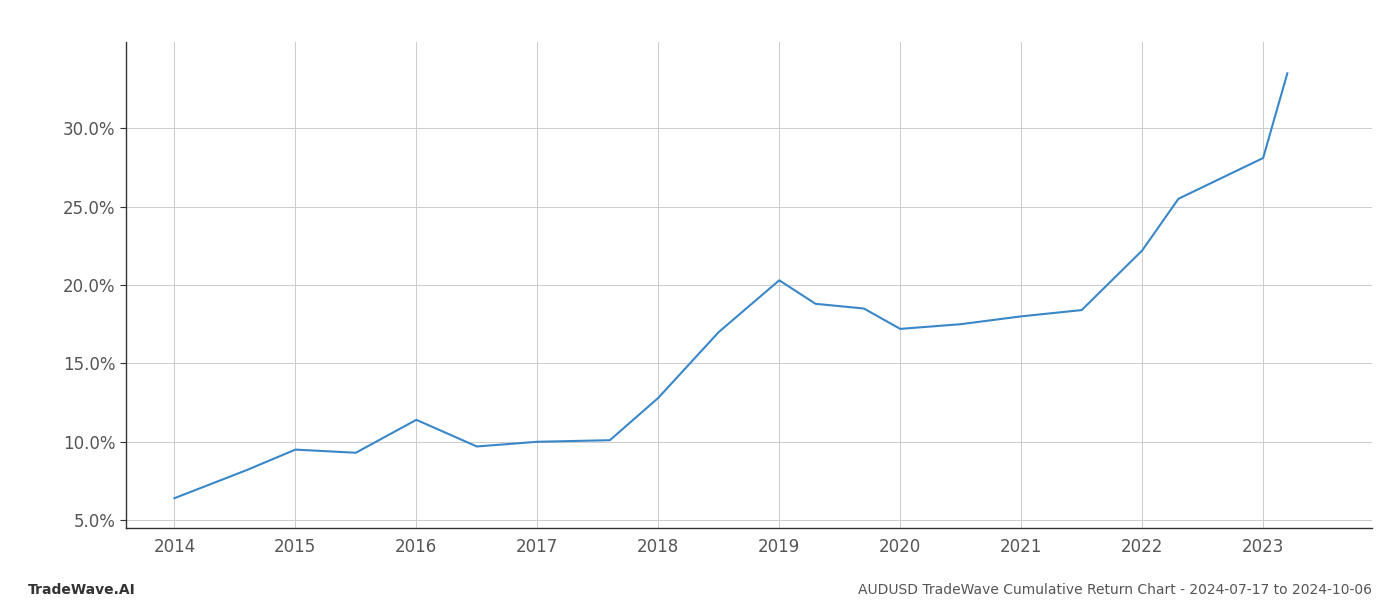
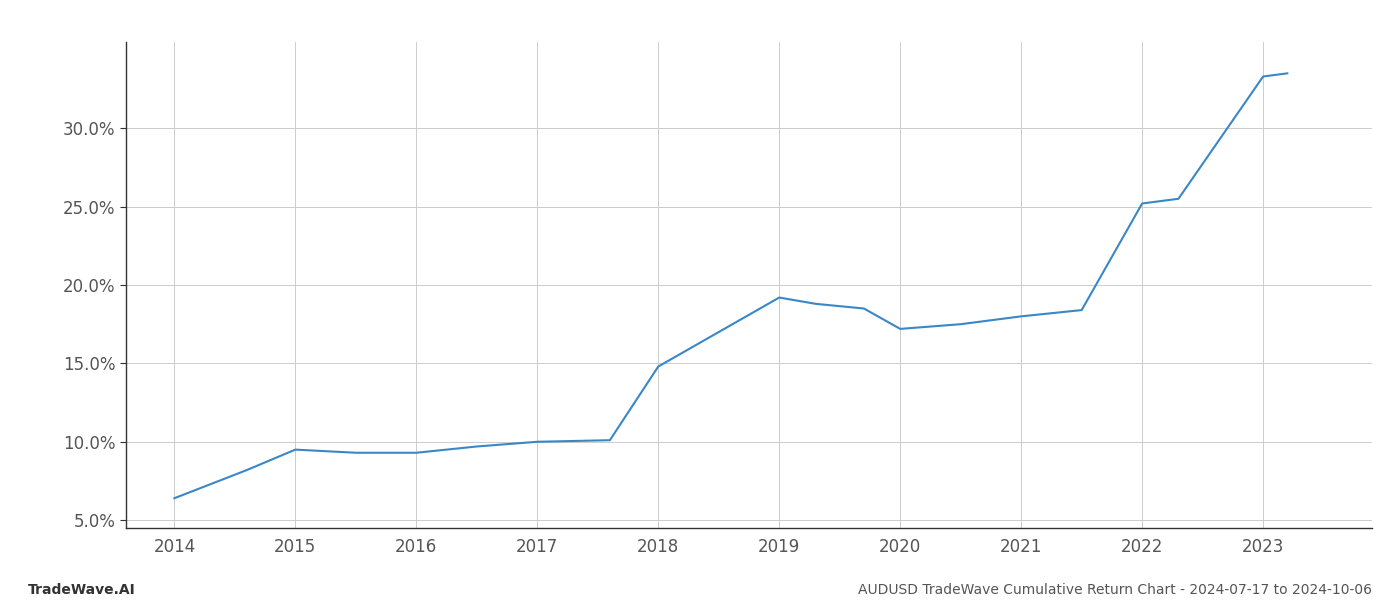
2016: 11.4% -> 9.3%
2018: 12.8% -> 14.8%
2019: 20.3% -> 19.2%
2022: 22.2% -> 25.2%
2023: 28.1% -> 33.3%
